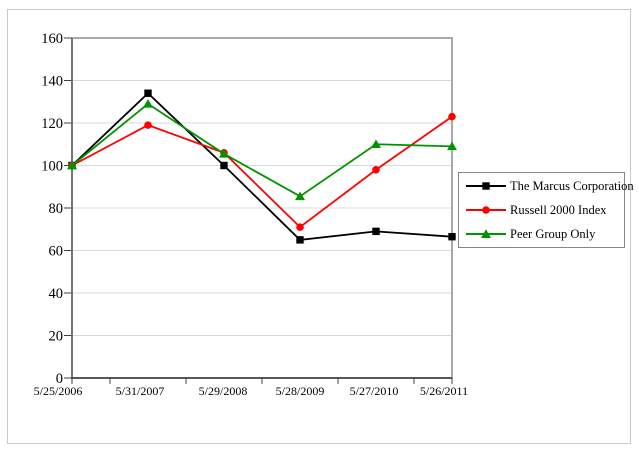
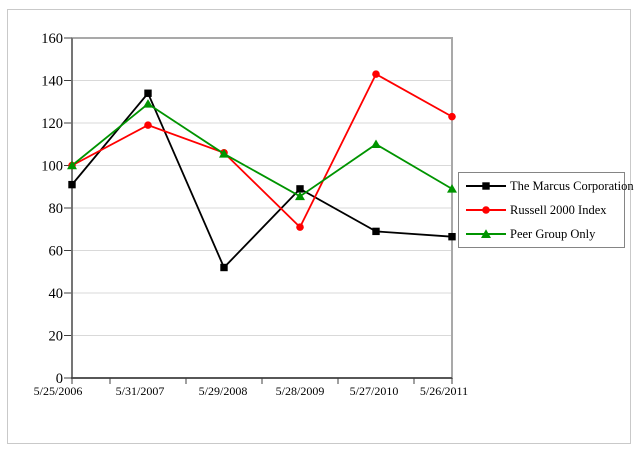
The Marcus Corporation/5/25/2006: 100 -> 91
The Marcus Corporation/5/29/2008: 100 -> 52
The Marcus Corporation/5/28/2009: 65 -> 89
Russell 2000 Index/5/27/2010: 98 -> 143
Peer Group Only/5/26/2011: 109 -> 89
